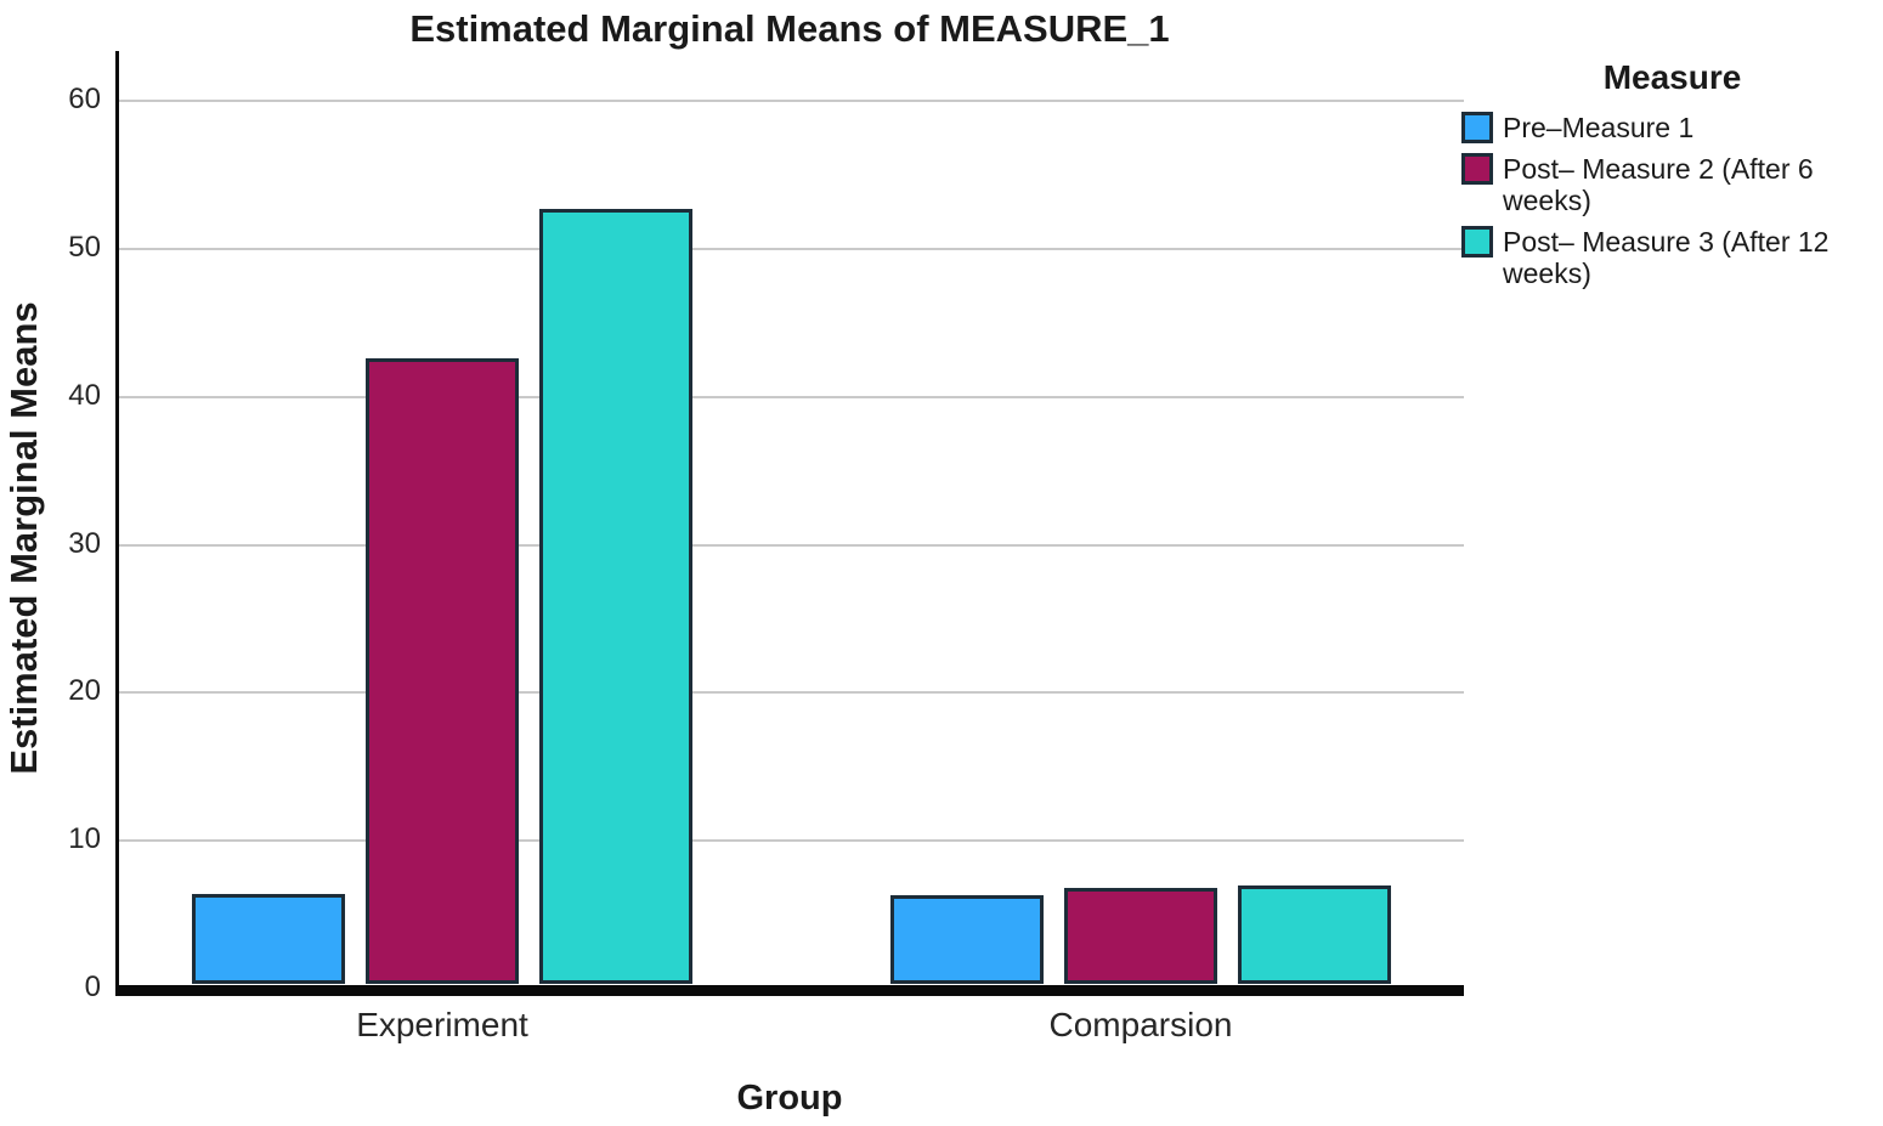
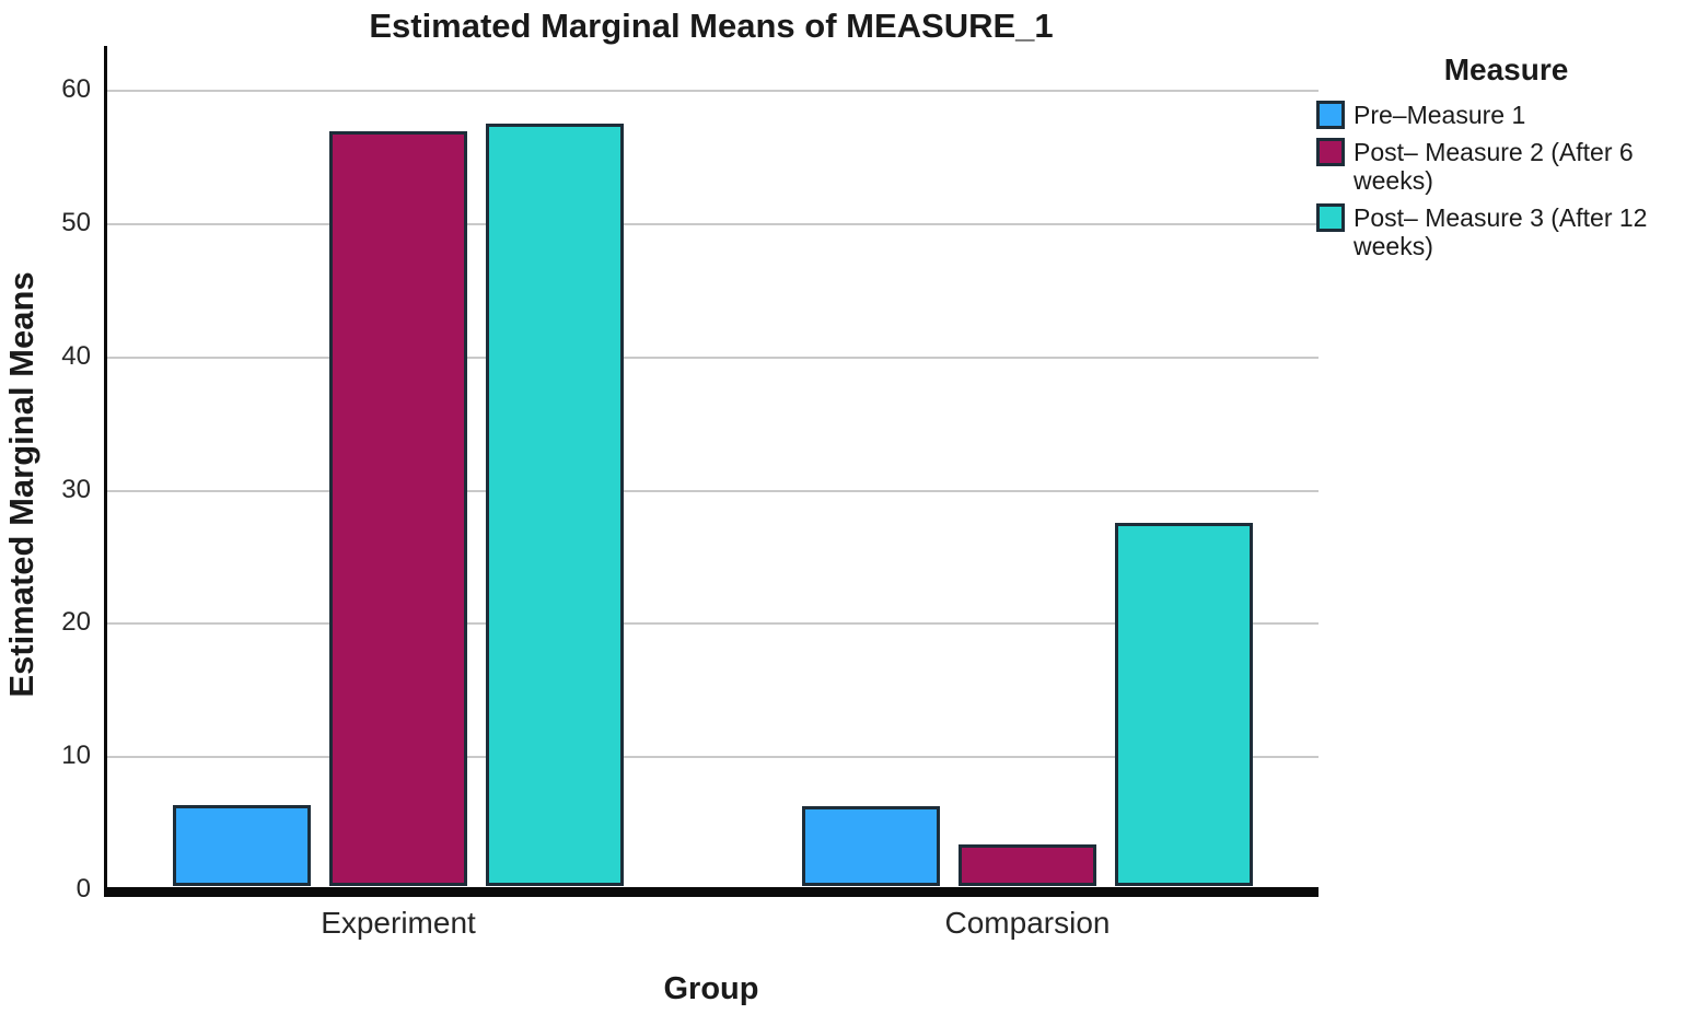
Post– Measure 2 (After 6 weeks)/Experiment: 42.5 -> 56.9
Post– Measure 3 (After 12 weeks)/Experiment: 52.6 -> 57.5
Post– Measure 2 (After 6 weeks)/Comparsion: 6.7 -> 3.4
Post– Measure 3 (After 12 weeks)/Comparsion: 6.9 -> 27.5
